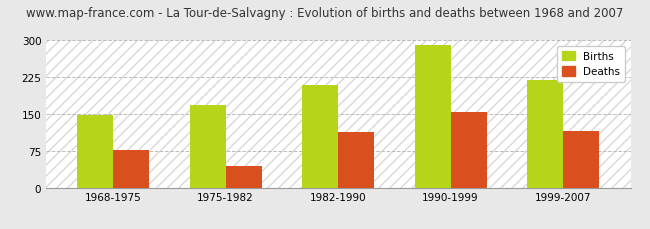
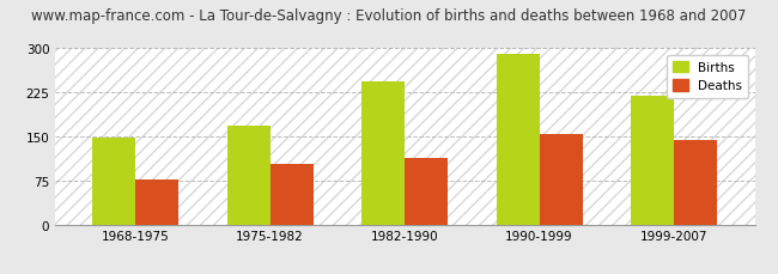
Deaths/1975-1982: 45 -> 103
Births/1982-1990: 210 -> 243
Deaths/1999-2007: 115 -> 143
